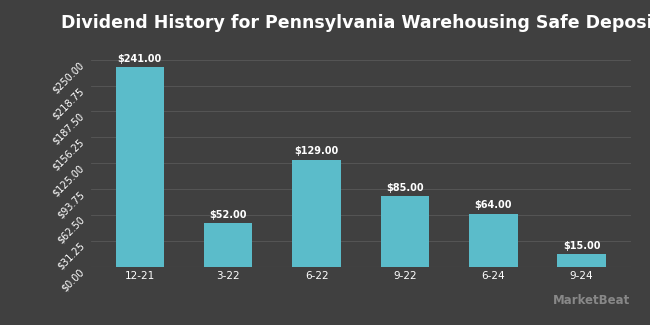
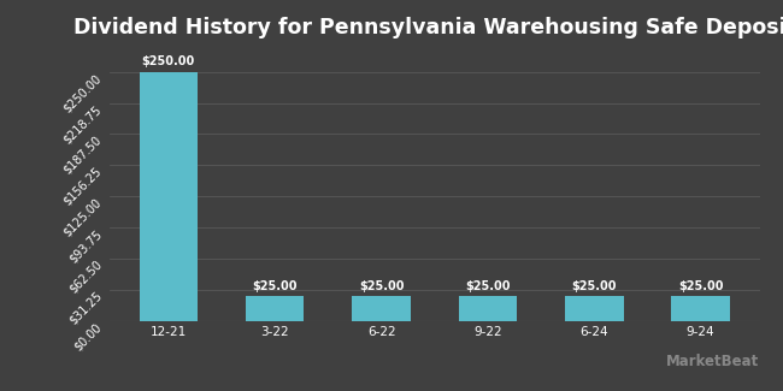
12-21: $241.00 -> $250.00
3-22: $52.00 -> $25.00
6-22: $129.00 -> $25.00
9-22: $85.00 -> $25.00
6-24: $64.00 -> $25.00
9-24: $15.00 -> $25.00
